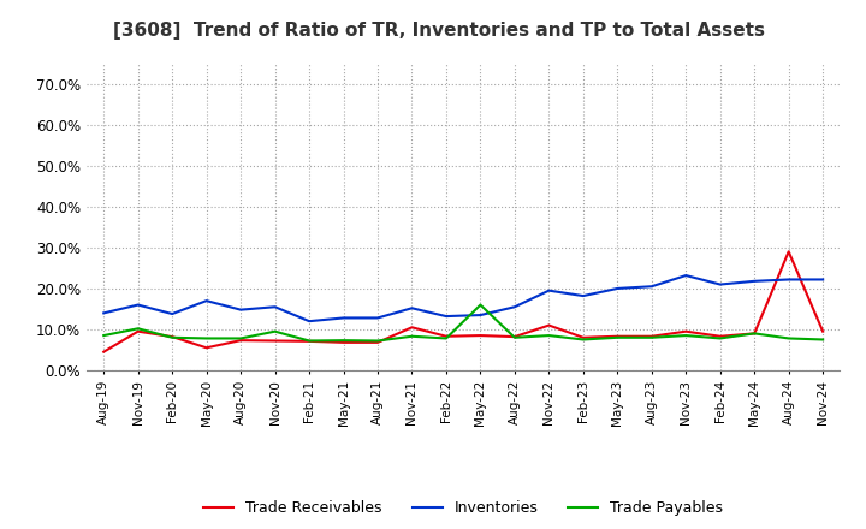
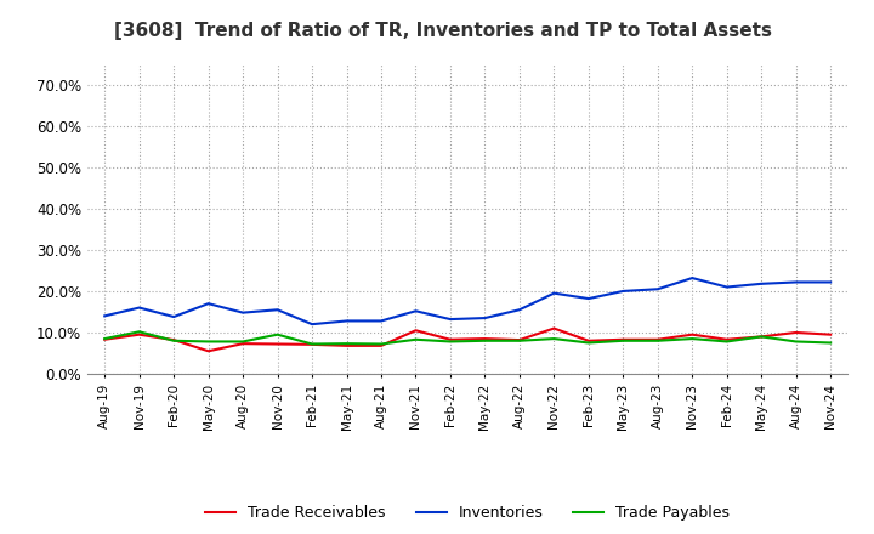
Trade Receivables/Aug-19: 4.5% -> 8.3%
Trade Payables/May-22: 16.0% -> 8.0%
Trade Receivables/Aug-24: 29.0% -> 10.0%
